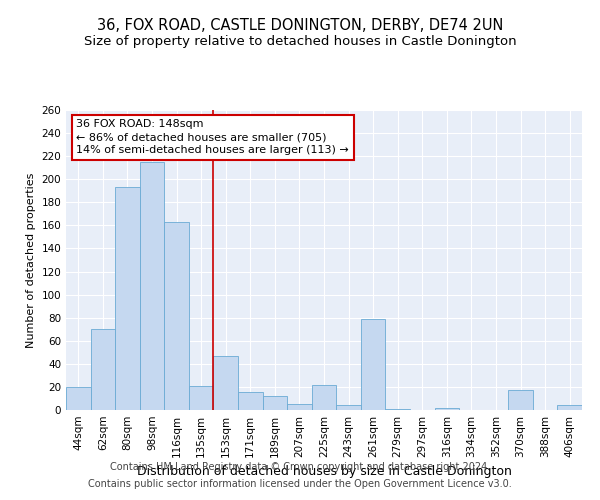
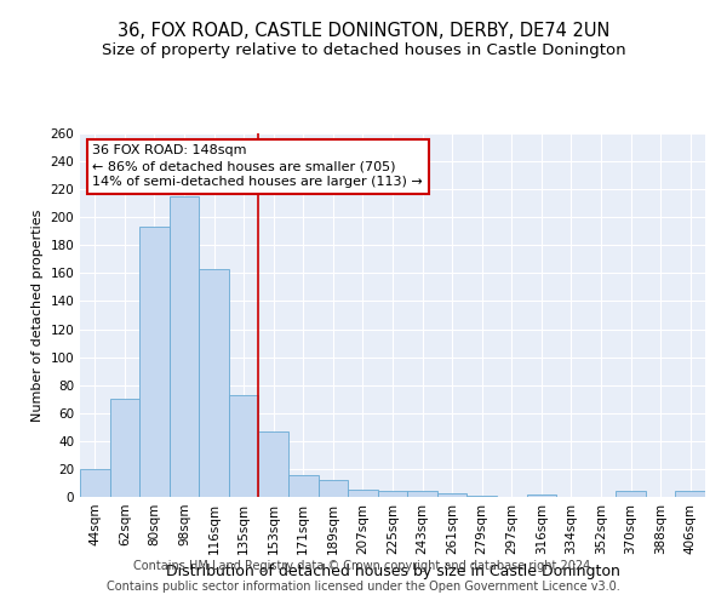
135sqm: 21 -> 73
225sqm: 22 -> 4
261sqm: 79 -> 3
370sqm: 17 -> 4
